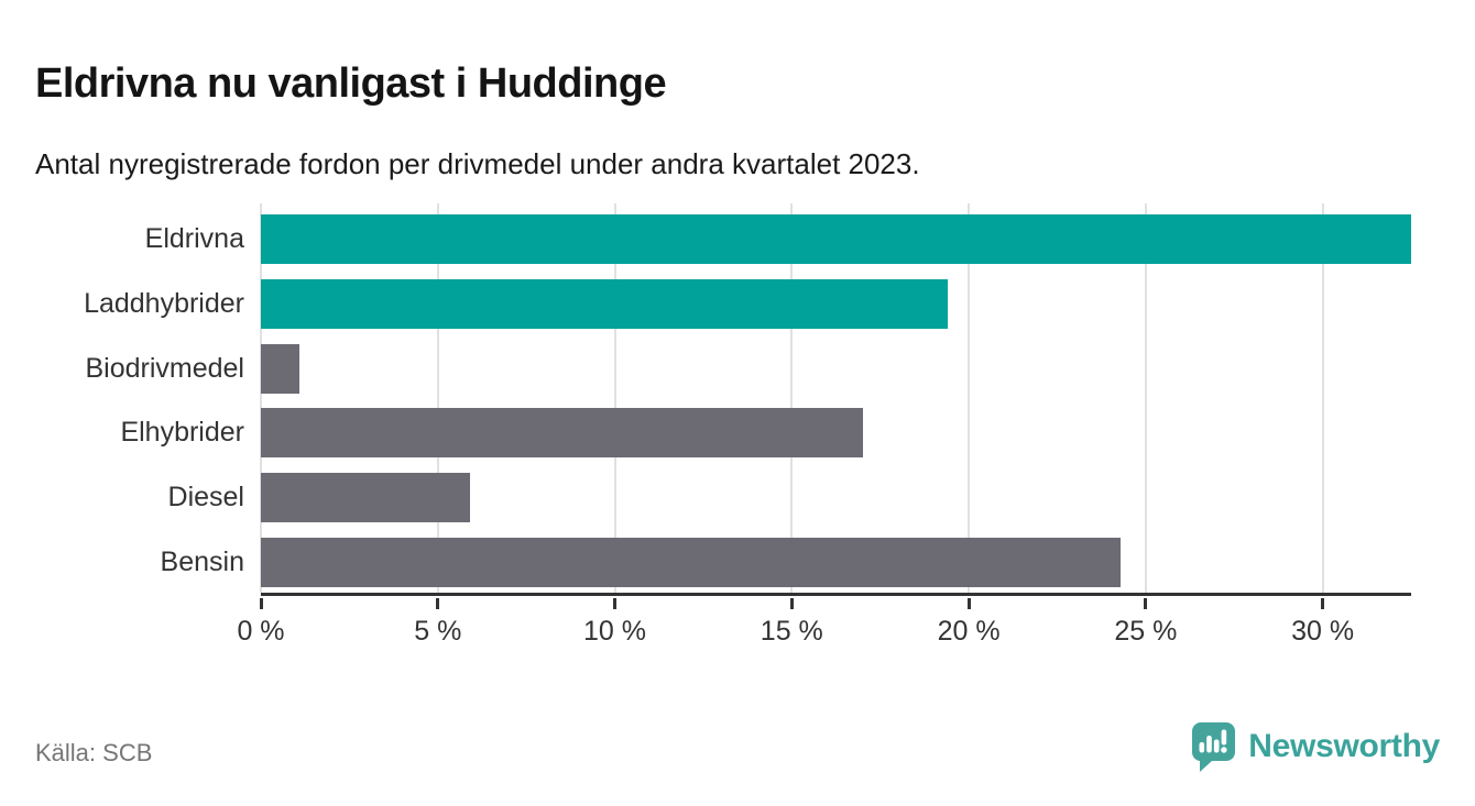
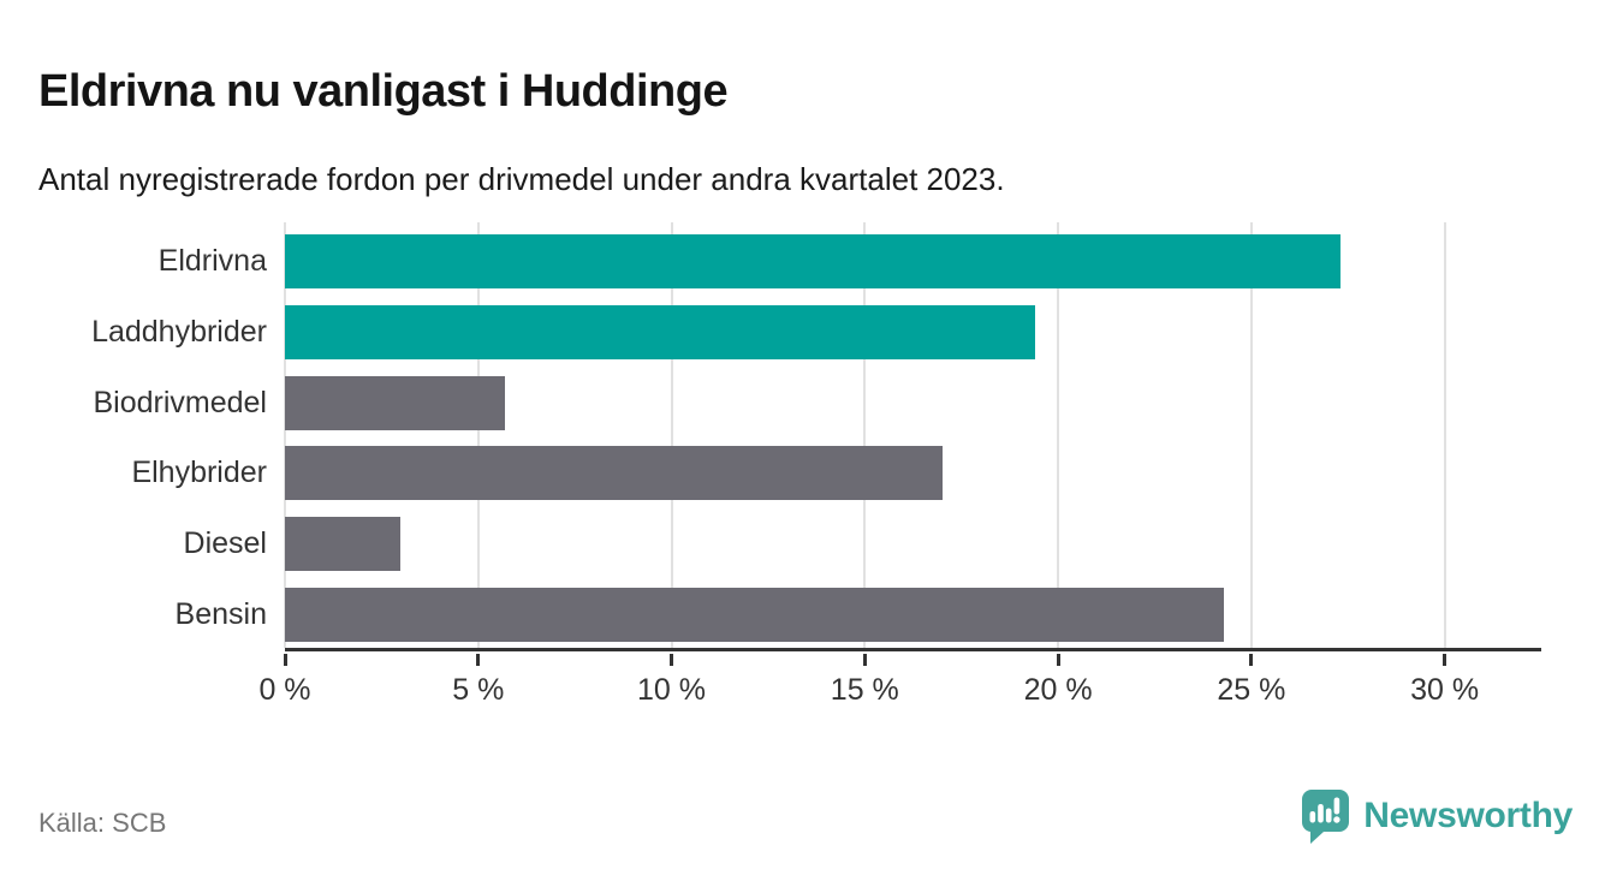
Eldrivna: 32.5% -> 27.3%
Biodrivmedel: 1.1% -> 5.7%
Diesel: 5.9% -> 3.0%
